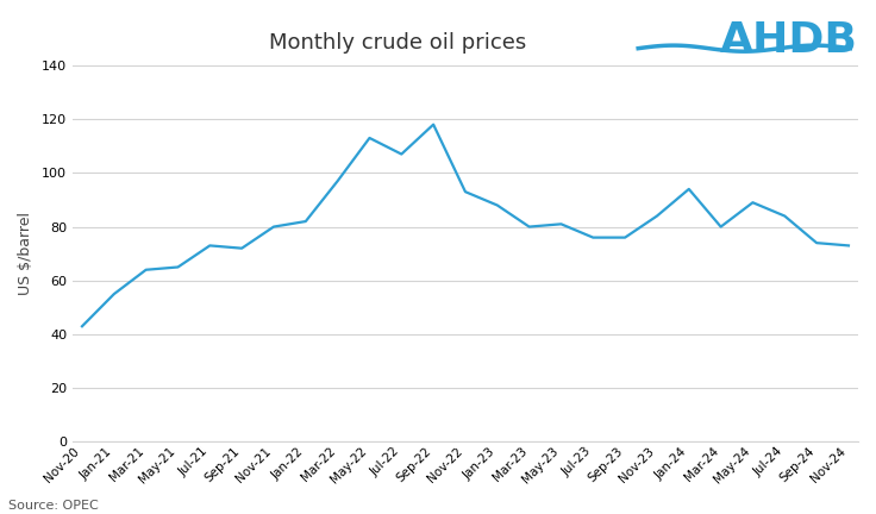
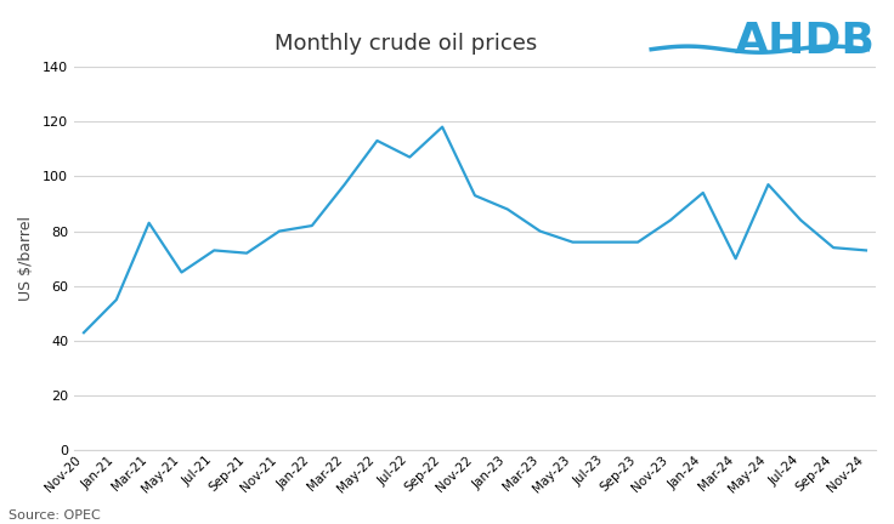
Mar-21: 64 -> 83
May-23: 81 -> 76
Mar-24: 80 -> 70
May-24: 89 -> 97
